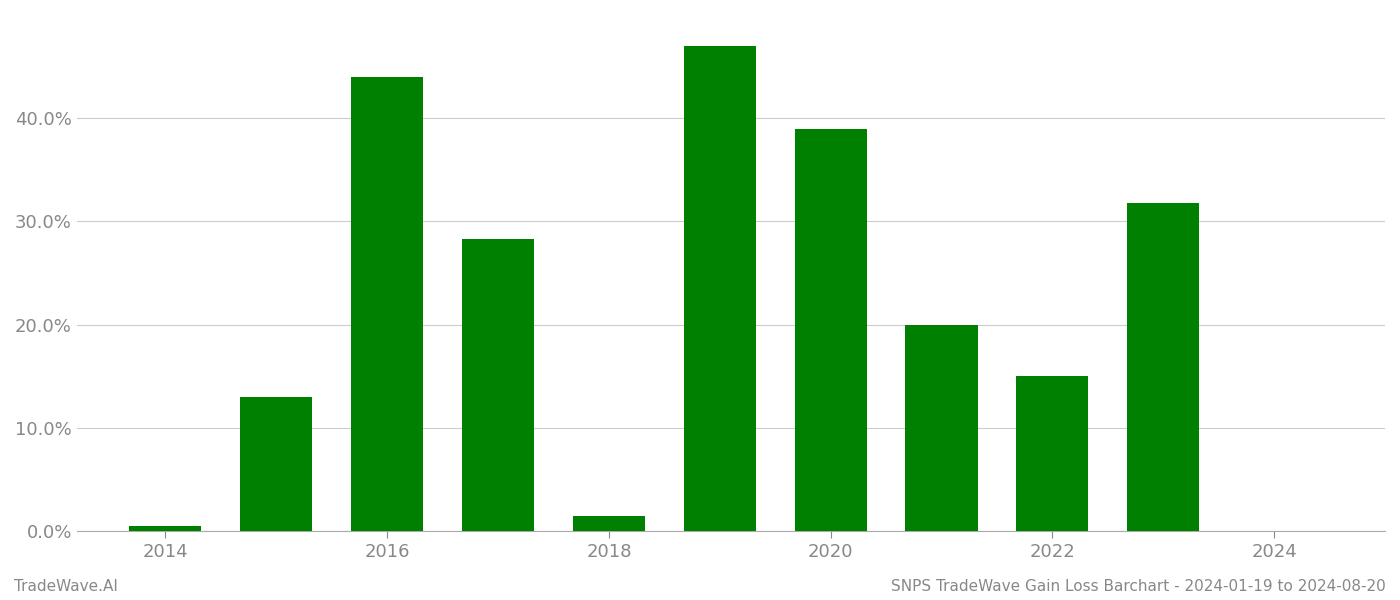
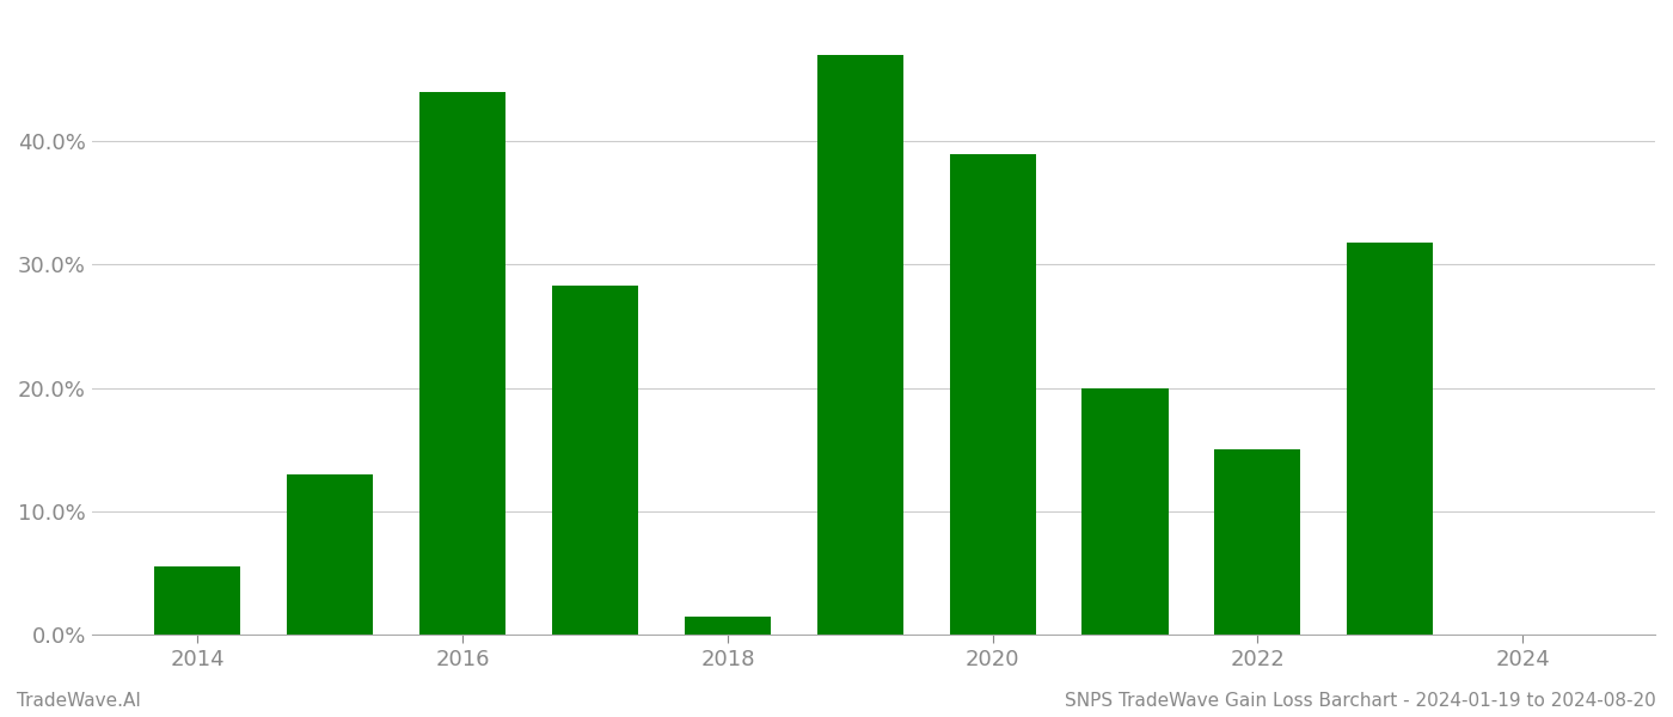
2014: 0.5% -> 5.5%
